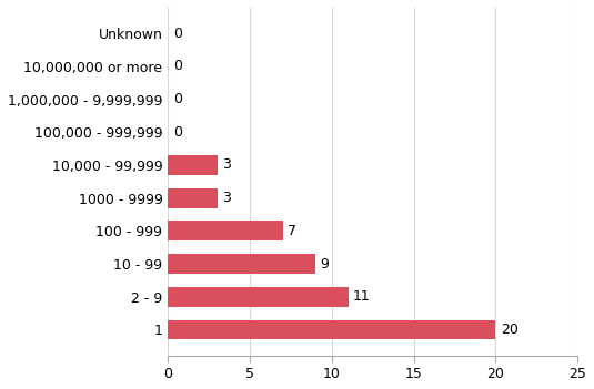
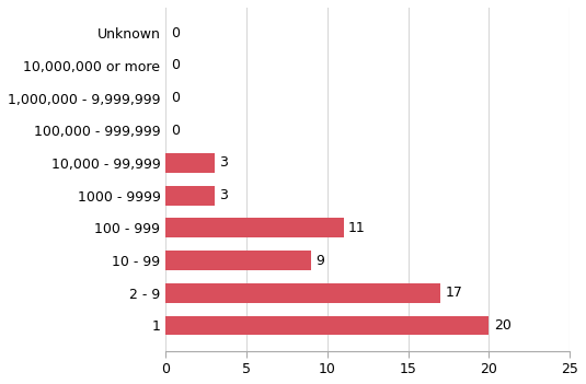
100 - 999: 7 -> 11
2 - 9: 11 -> 17
